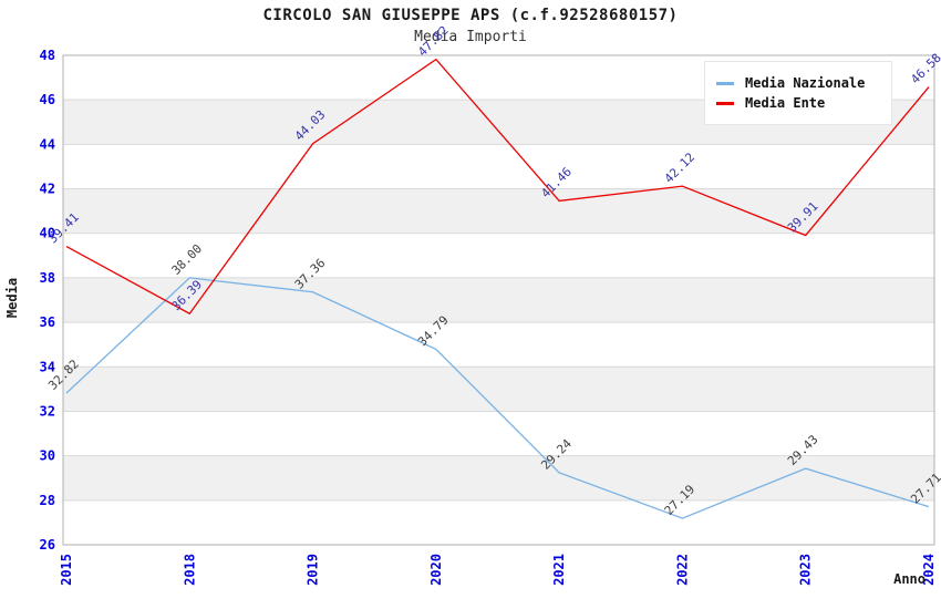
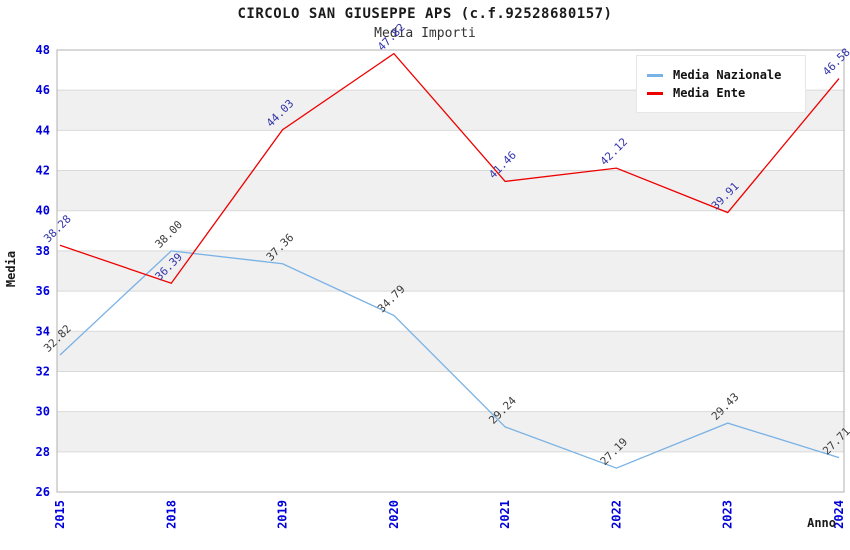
Media Ente/2015: 39.41 -> 38.28
